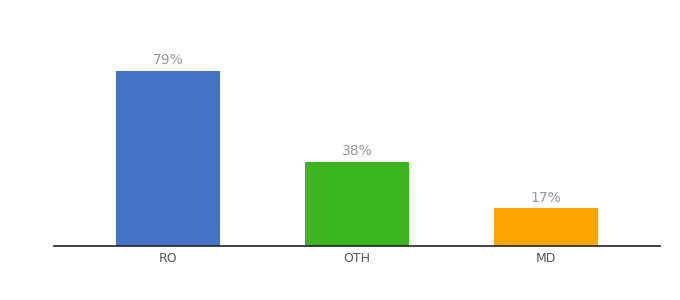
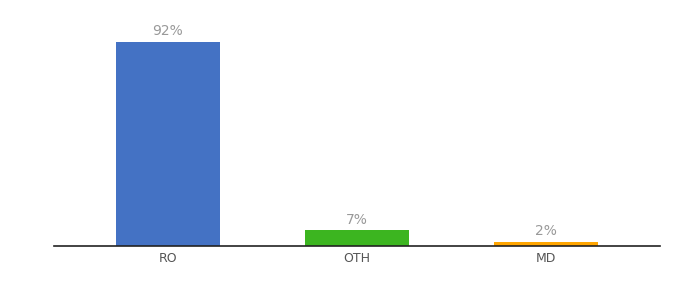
RO: 79% -> 92%
OTH: 38% -> 7%
MD: 17% -> 2%
